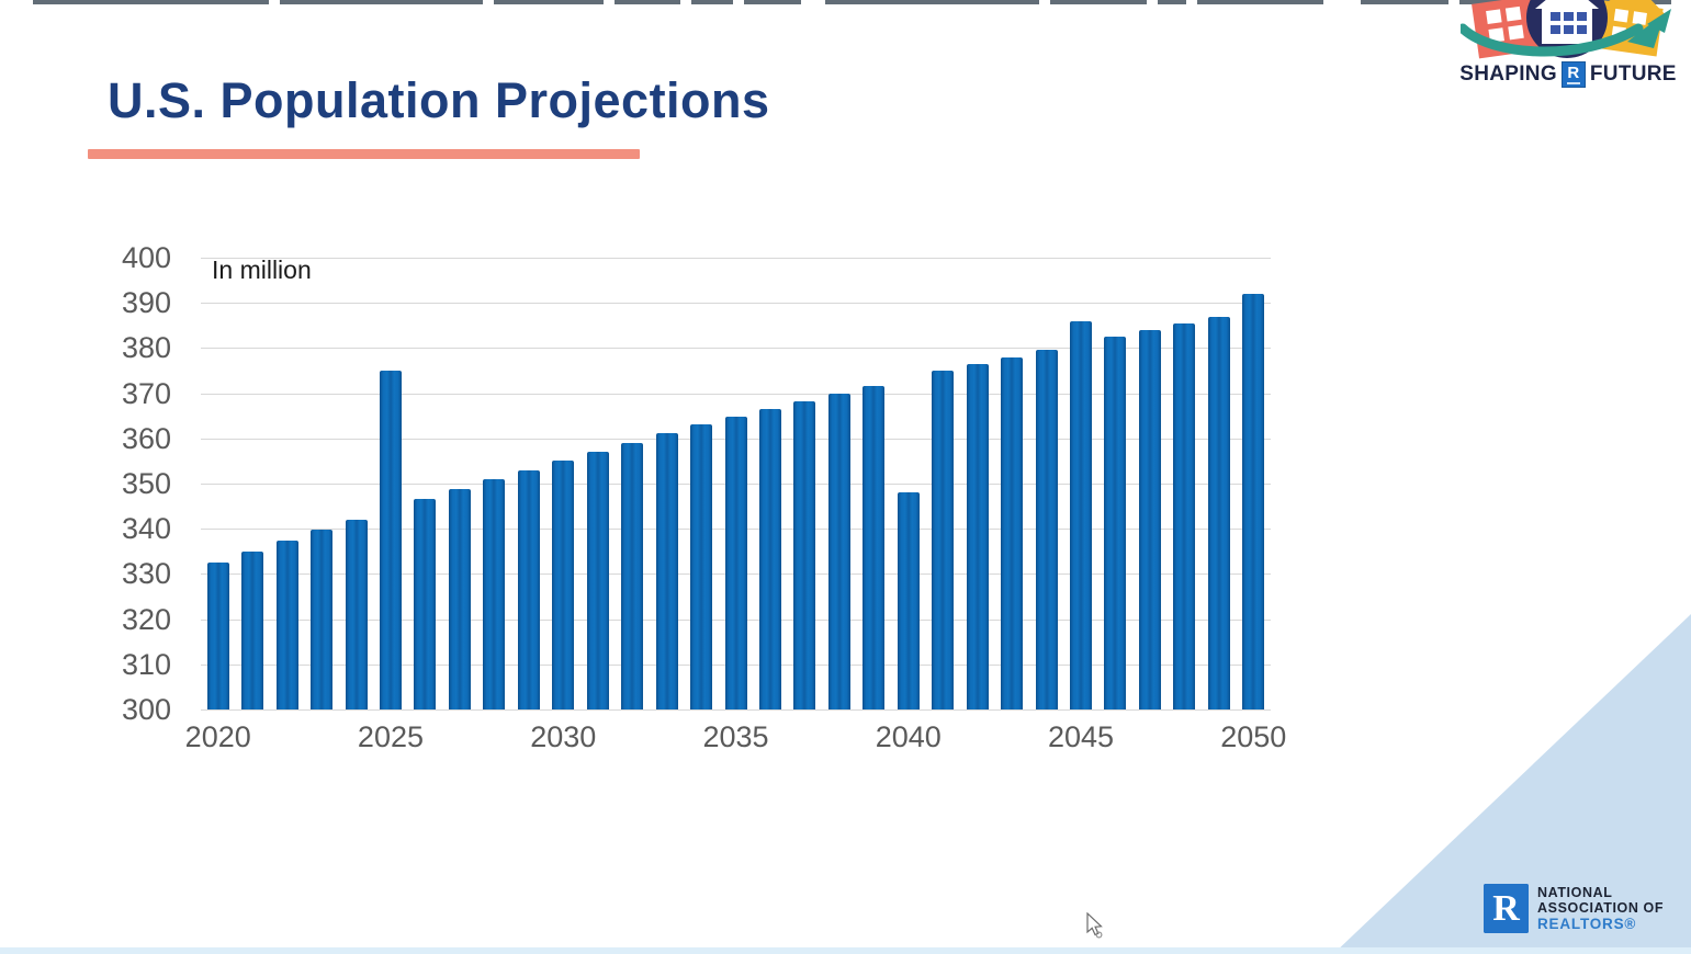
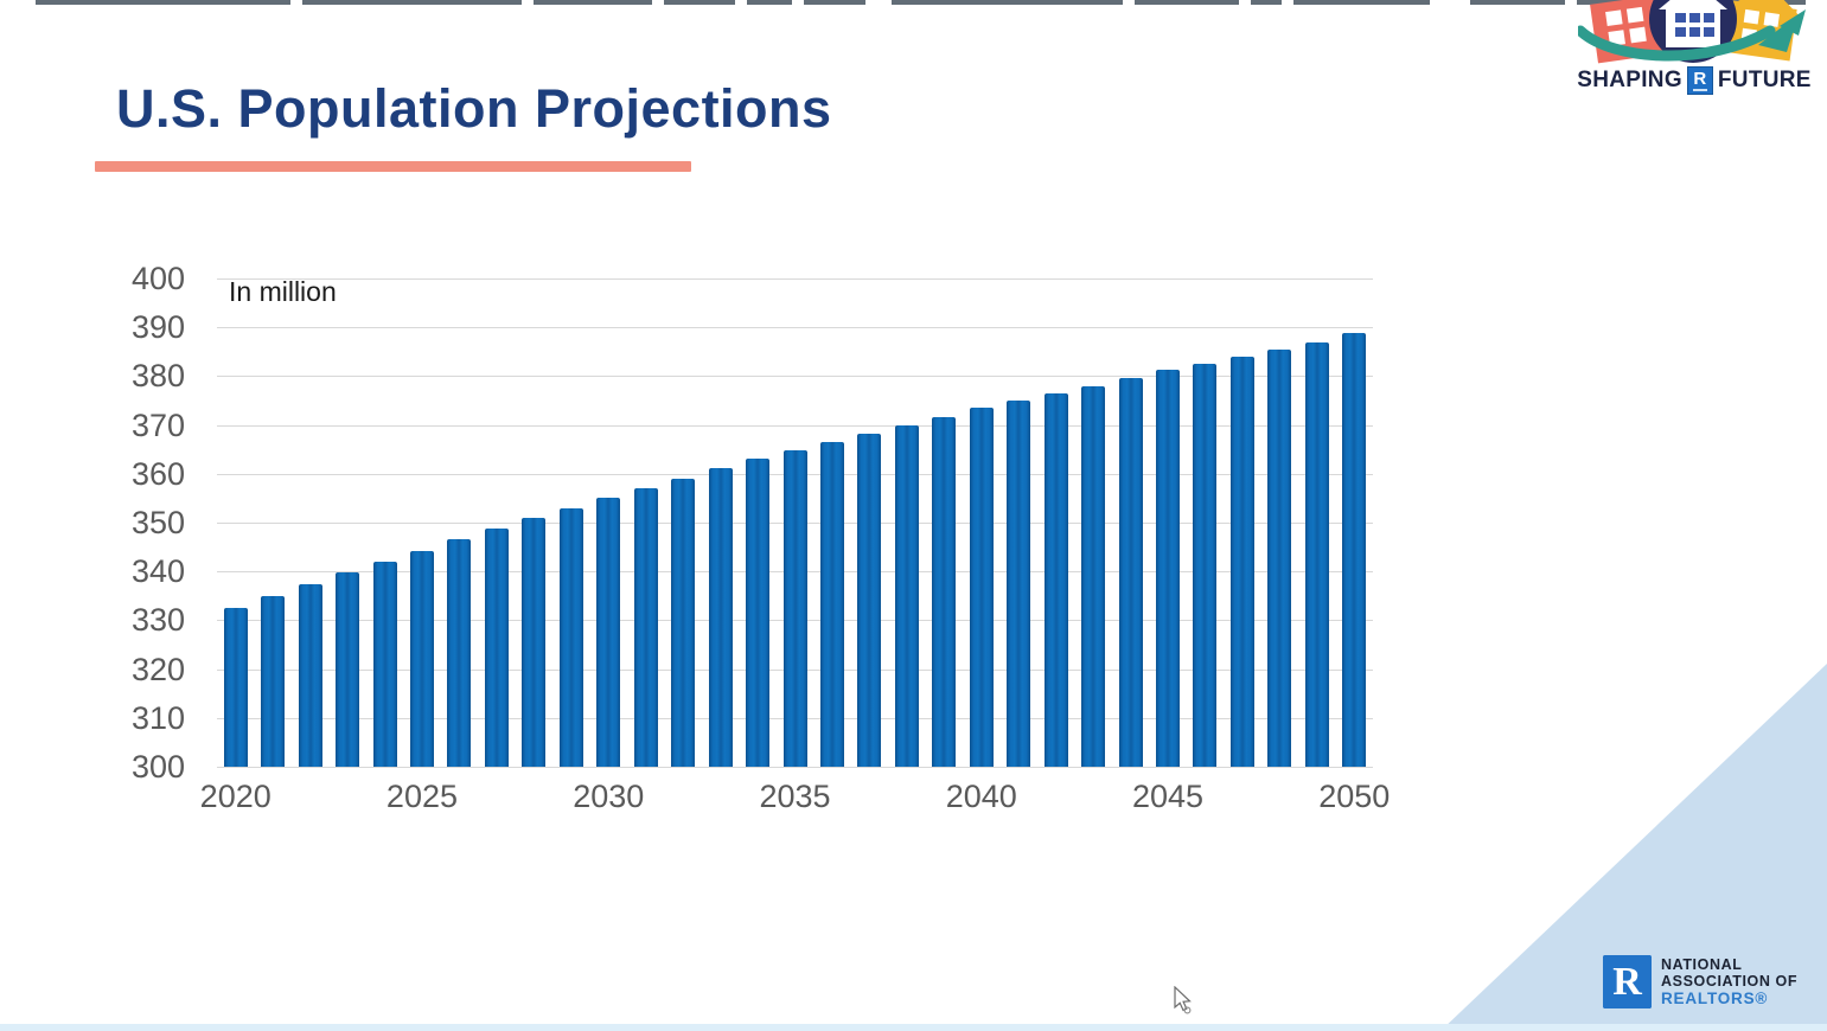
2025: 375 -> 344
2040: 348 -> 374
2045: 386 -> 381
2050: 392 -> 389
